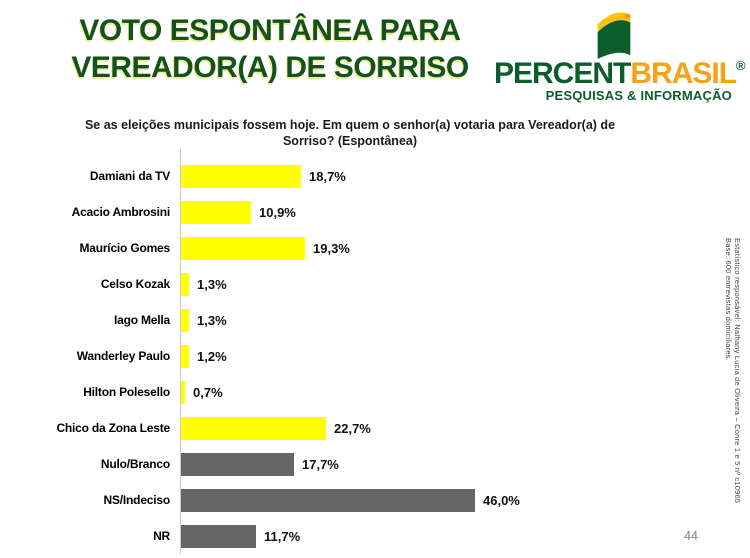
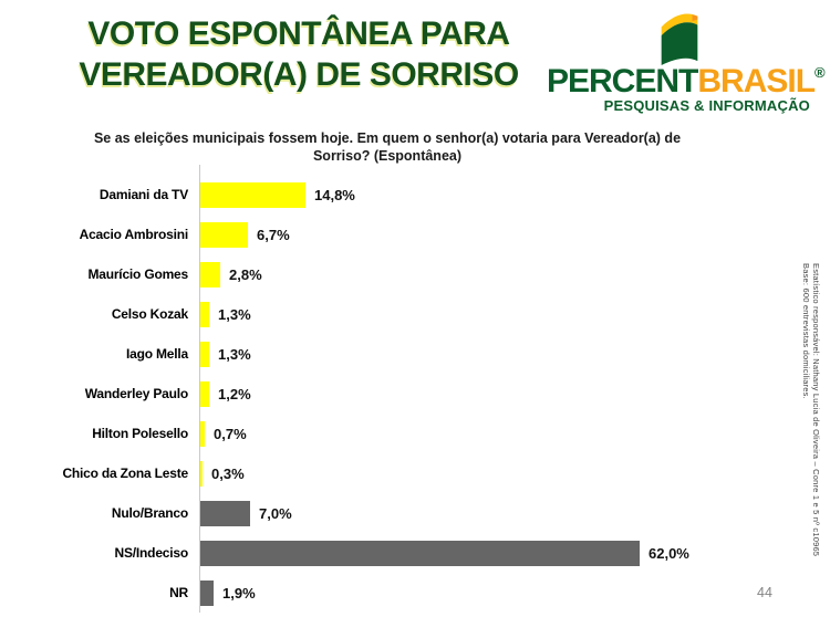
Damiani da TV: 18,7% -> 14,8%
Acacio Ambrosini: 10,9% -> 6,7%
Maurício Gomes: 19,3% -> 2,8%
Chico da Zona Leste: 22,7% -> 0,3%
Nulo/Branco: 17,7% -> 7,0%
NS/Indeciso: 46,0% -> 62,0%
NR: 11,7% -> 1,9%
